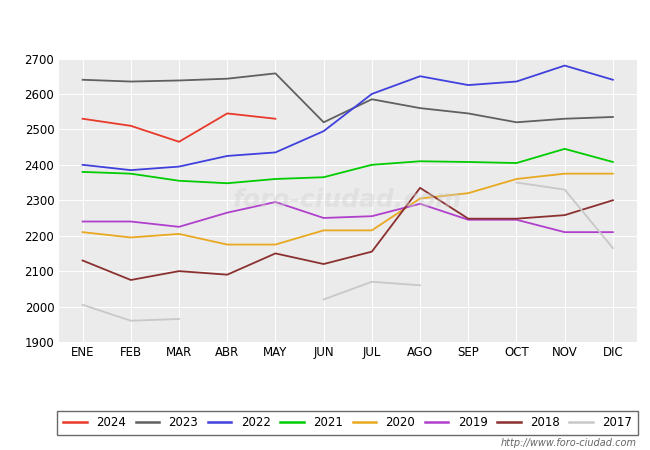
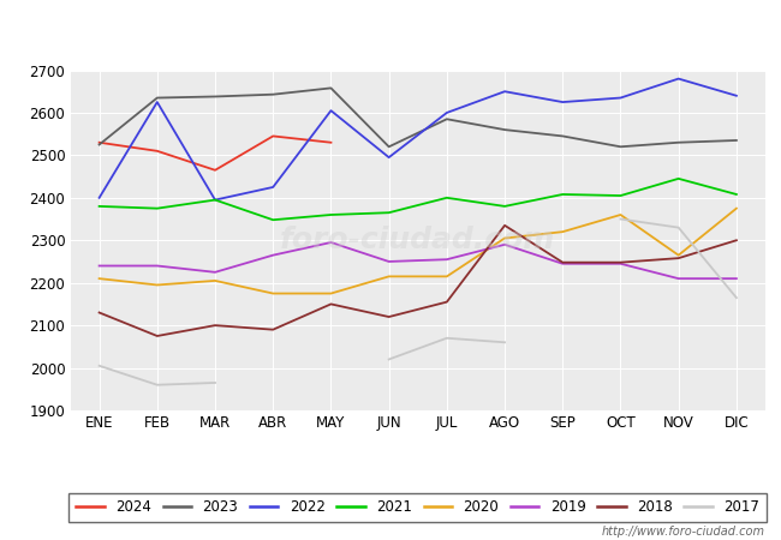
2023/ENE: 2640 -> 2525
2022/FEB: 2385 -> 2625
2021/MAR: 2355 -> 2395
2022/MAY: 2435 -> 2605
2021/AGO: 2410 -> 2380
2020/NOV: 2375 -> 2265
